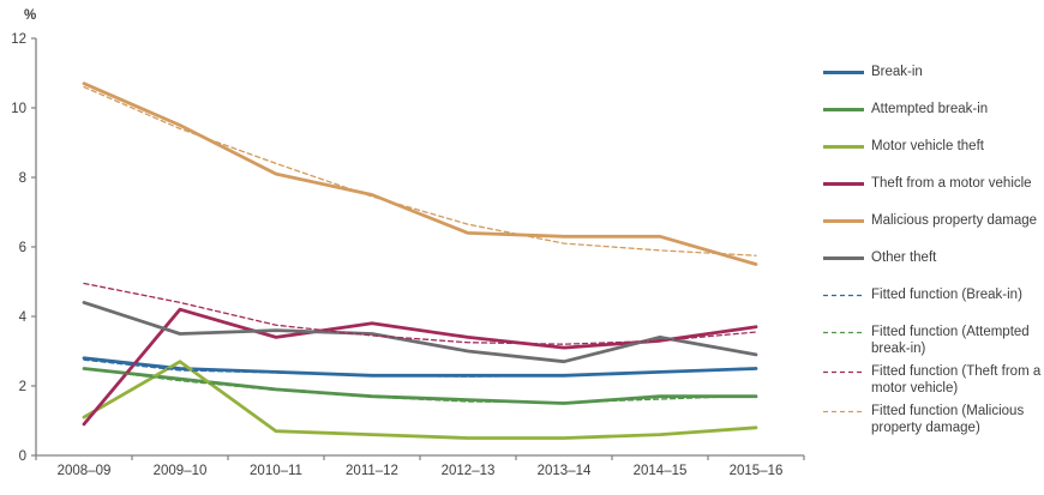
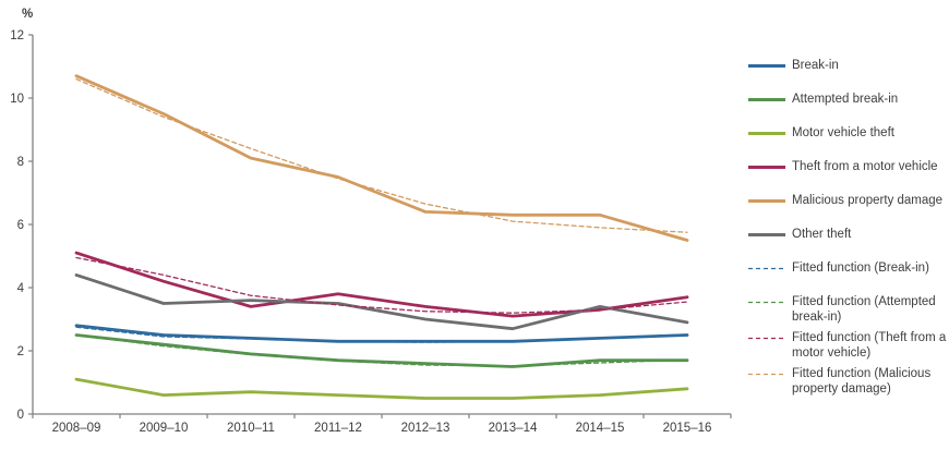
Theft from a motor vehicle/2008–09: 0.9 -> 5.1
Motor vehicle theft/2009–10: 2.7 -> 0.6
